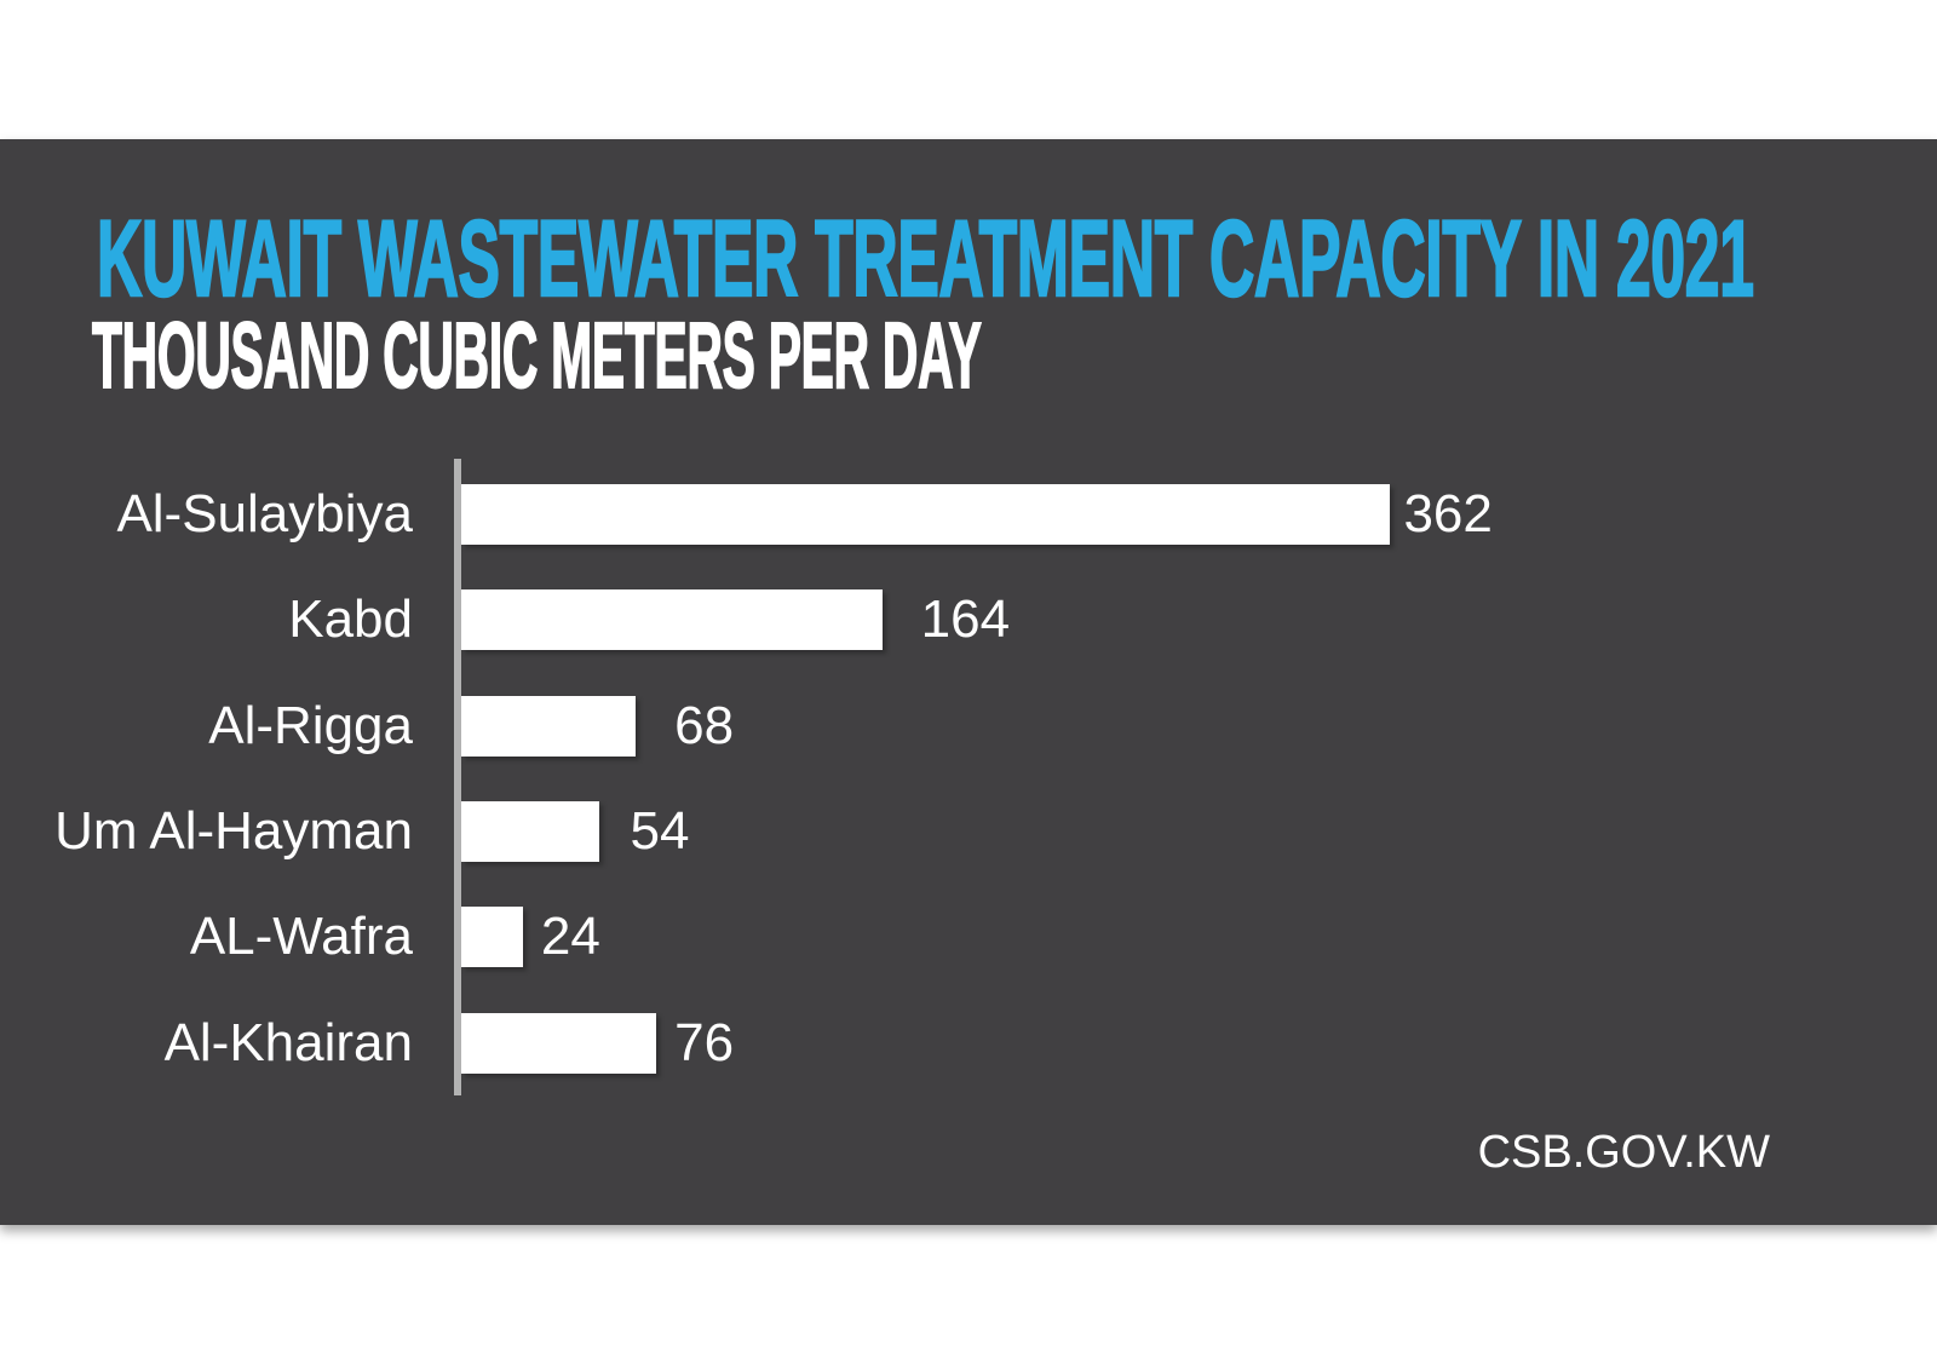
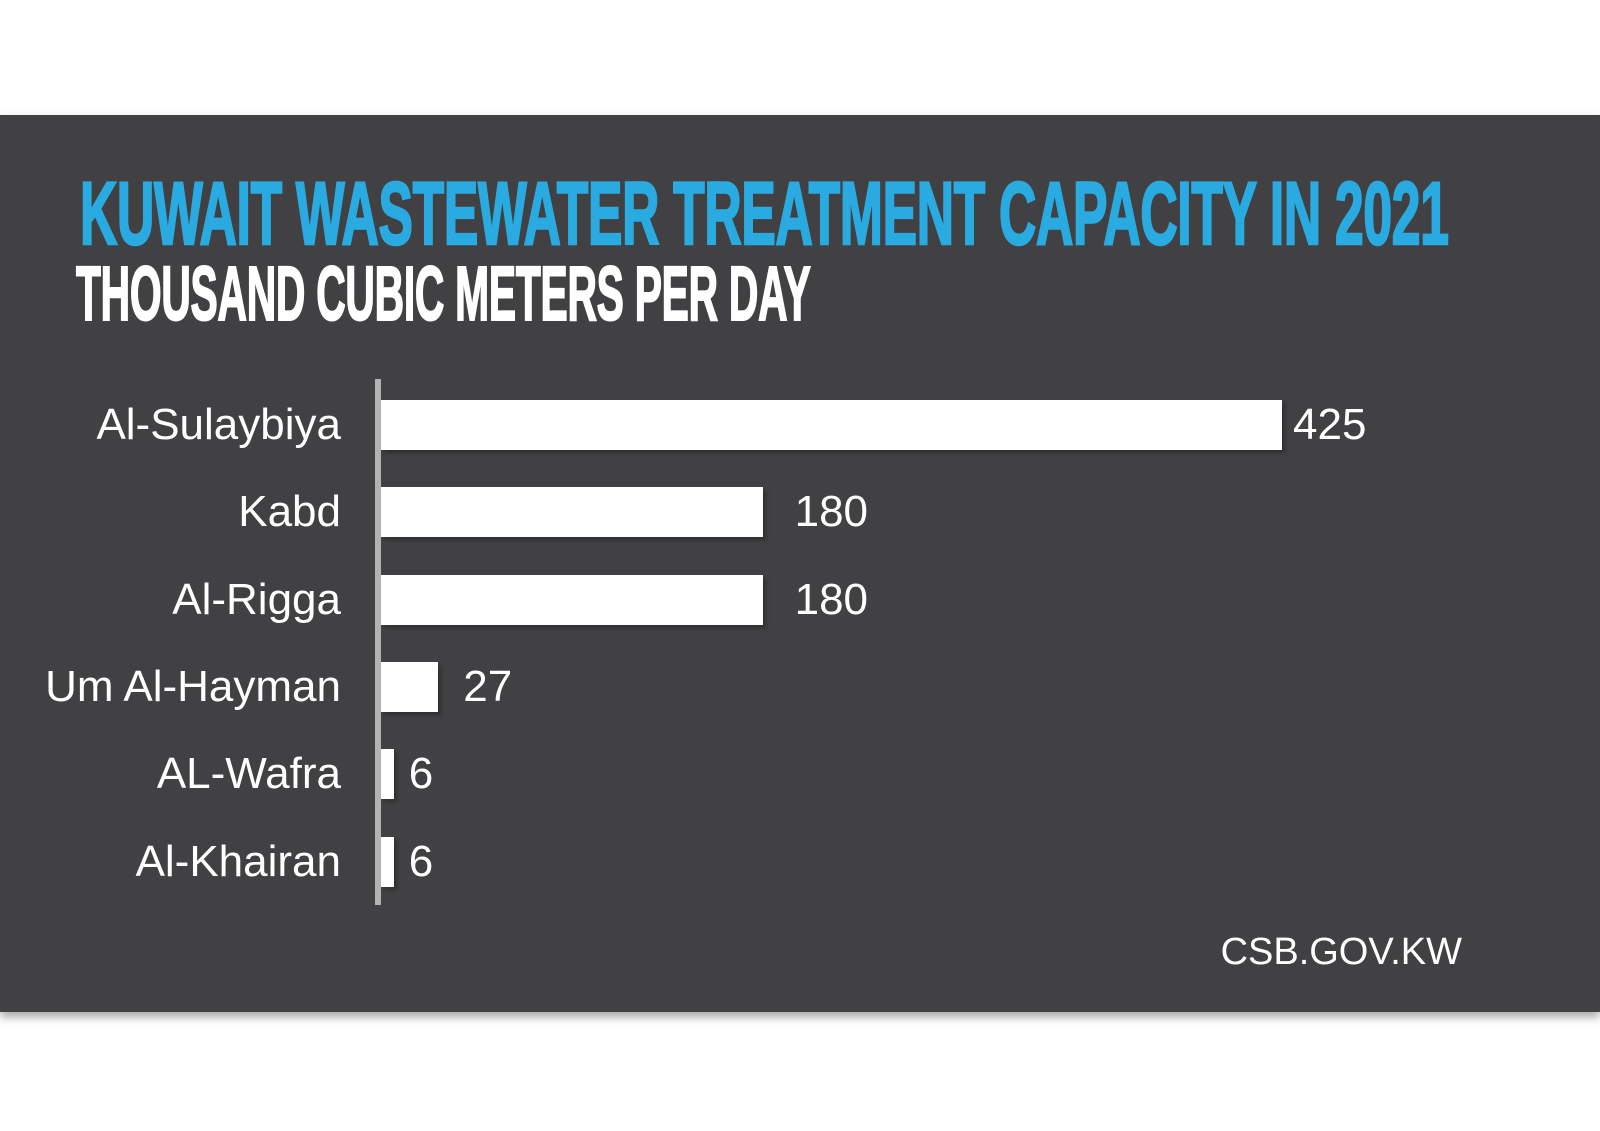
Al-Sulaybiya: 362 -> 425
Kabd: 164 -> 180
Al-Rigga: 68 -> 180
Um Al-Hayman: 54 -> 27
AL-Wafra: 24 -> 6
Al-Khairan: 76 -> 6
